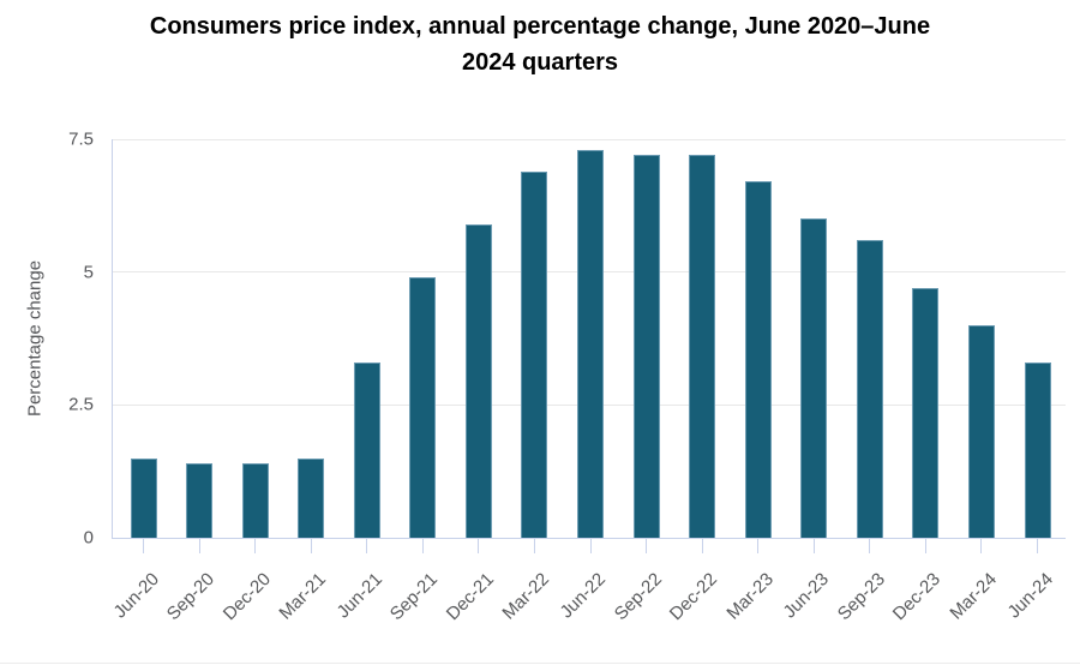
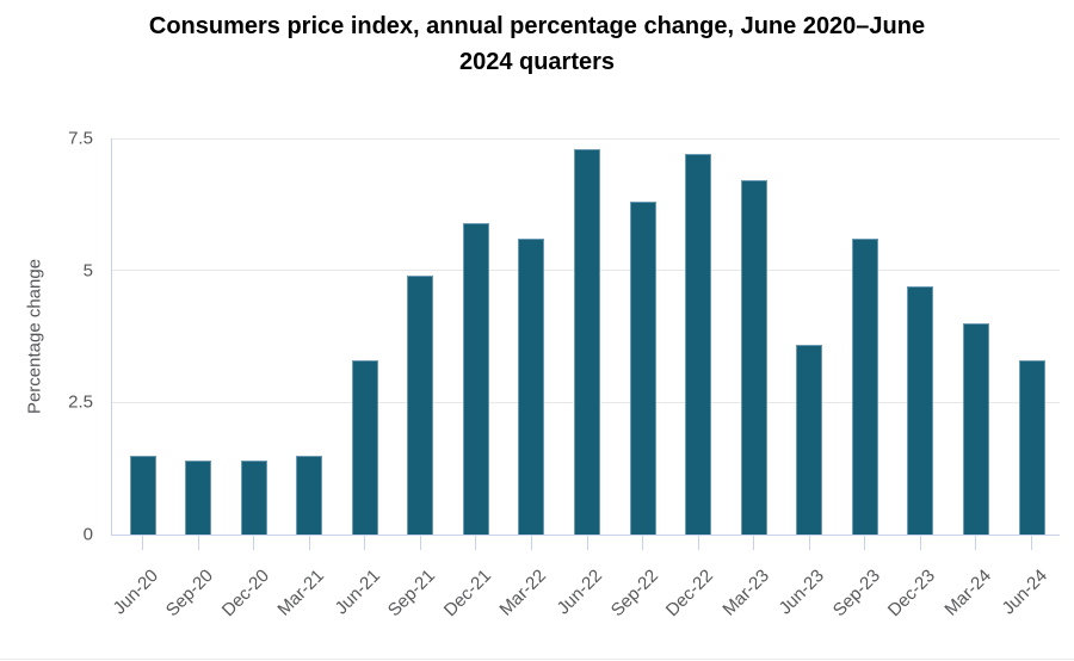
Mar-22: 6.9 -> 5.6
Sep-22: 7.2 -> 6.3
Jun-23: 6.0 -> 3.6
